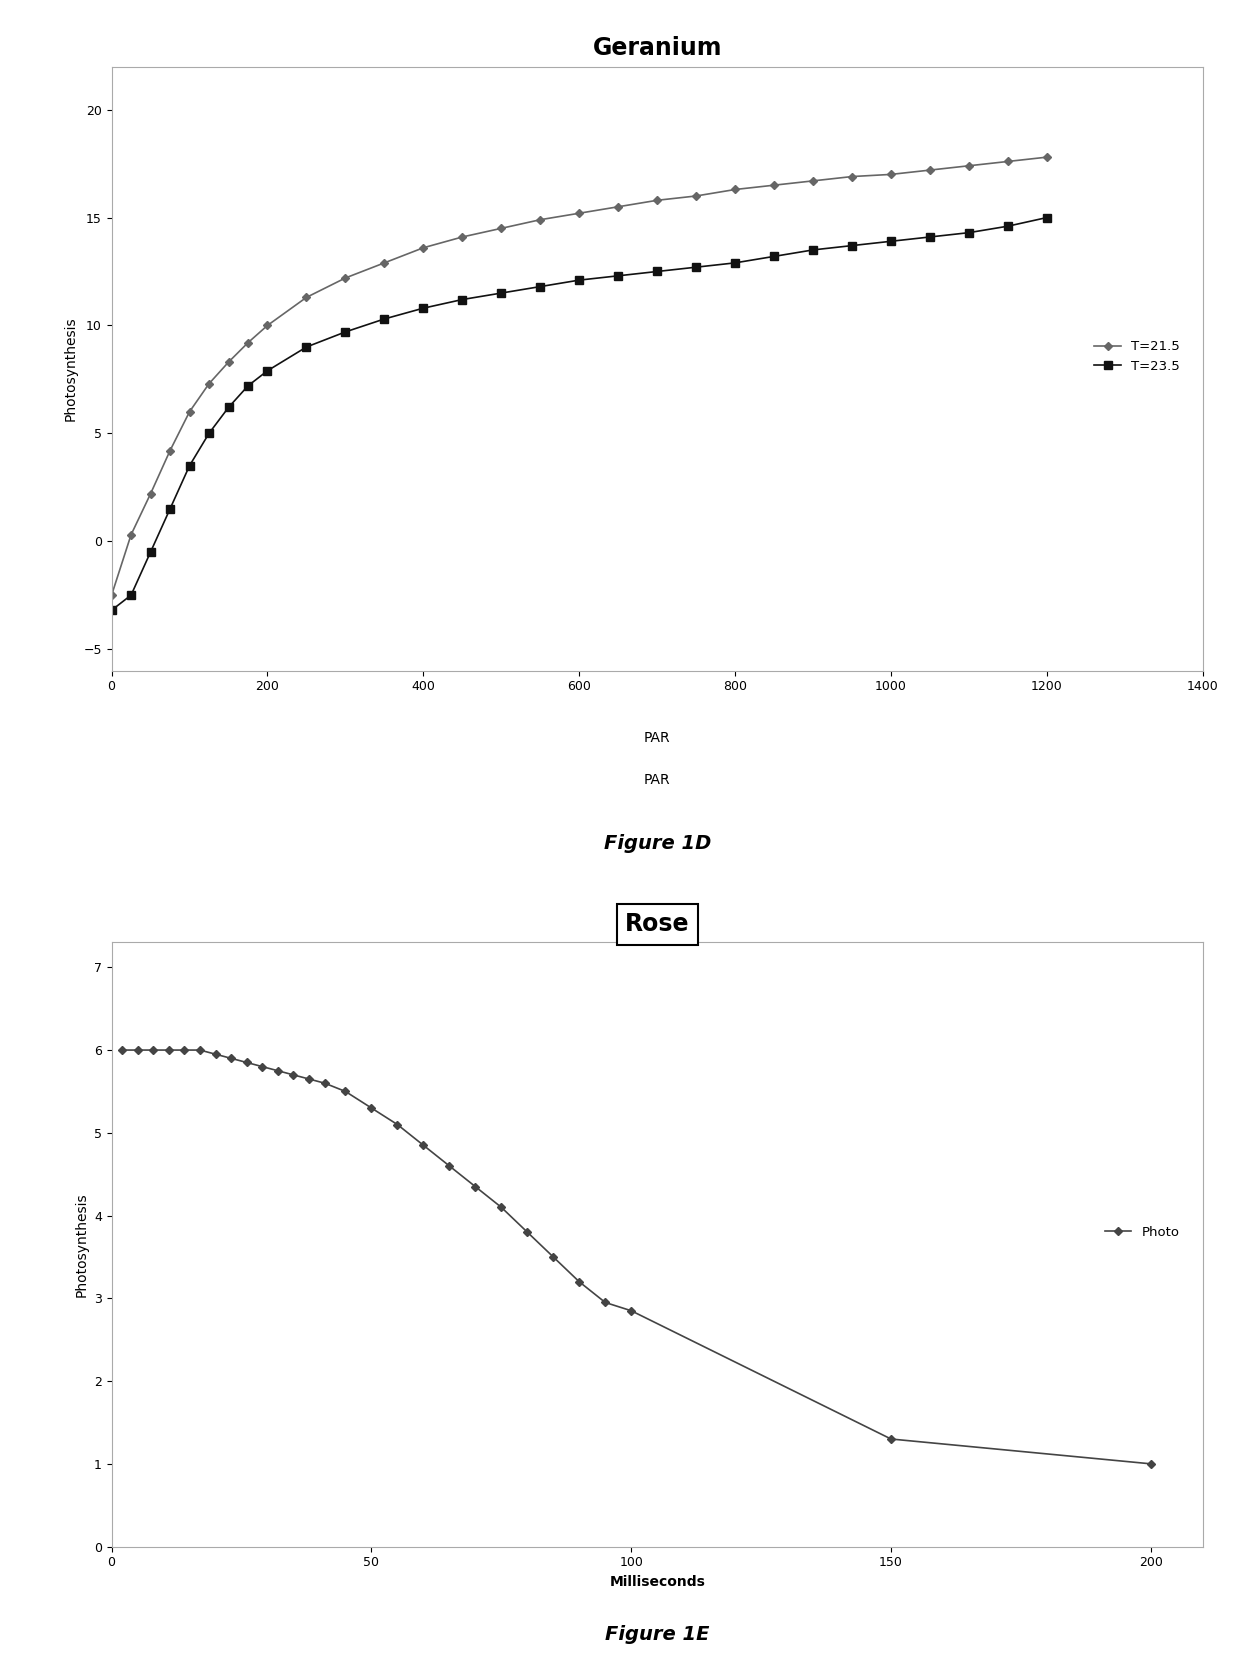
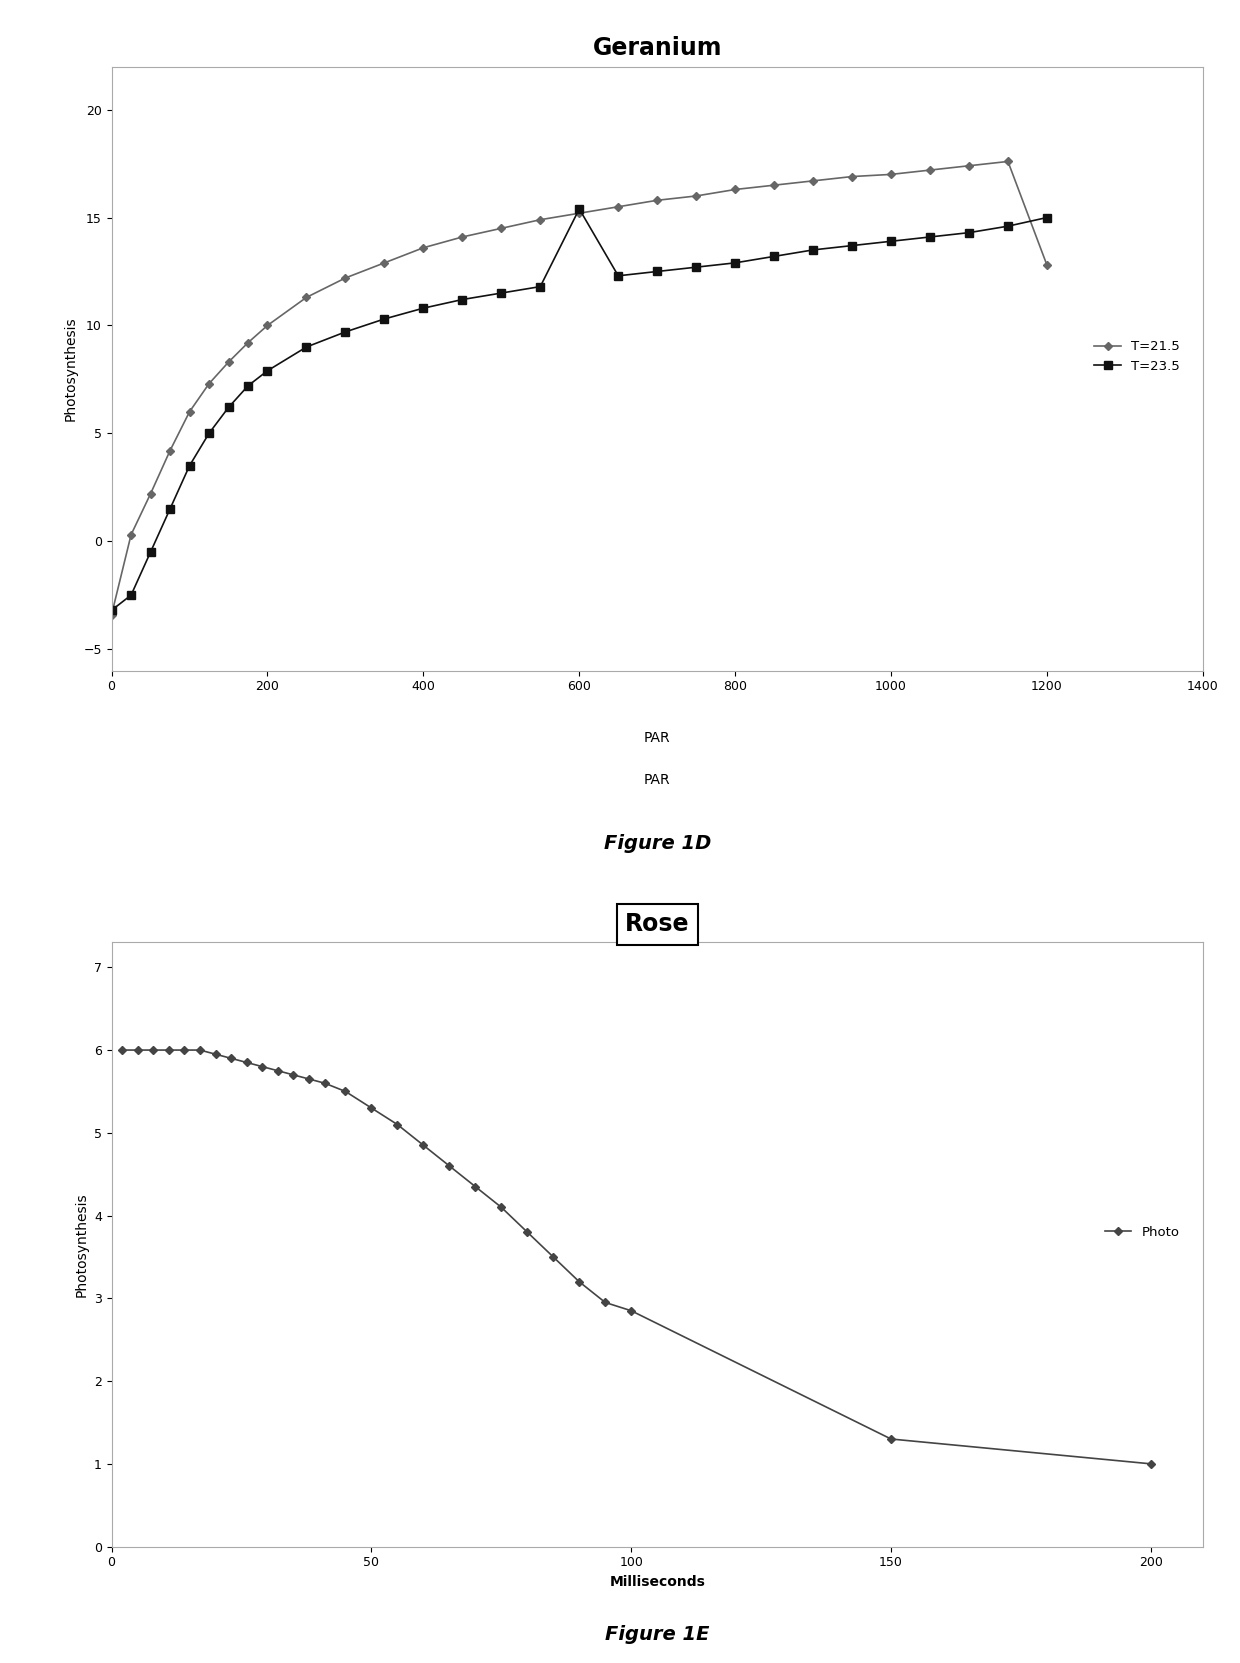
Geranium/T=21.5/0: -2.5 -> -3.4
Geranium/T=23.5/600: 12.1 -> 15.4
Geranium/T=21.5/1200: 17.8 -> 12.8
